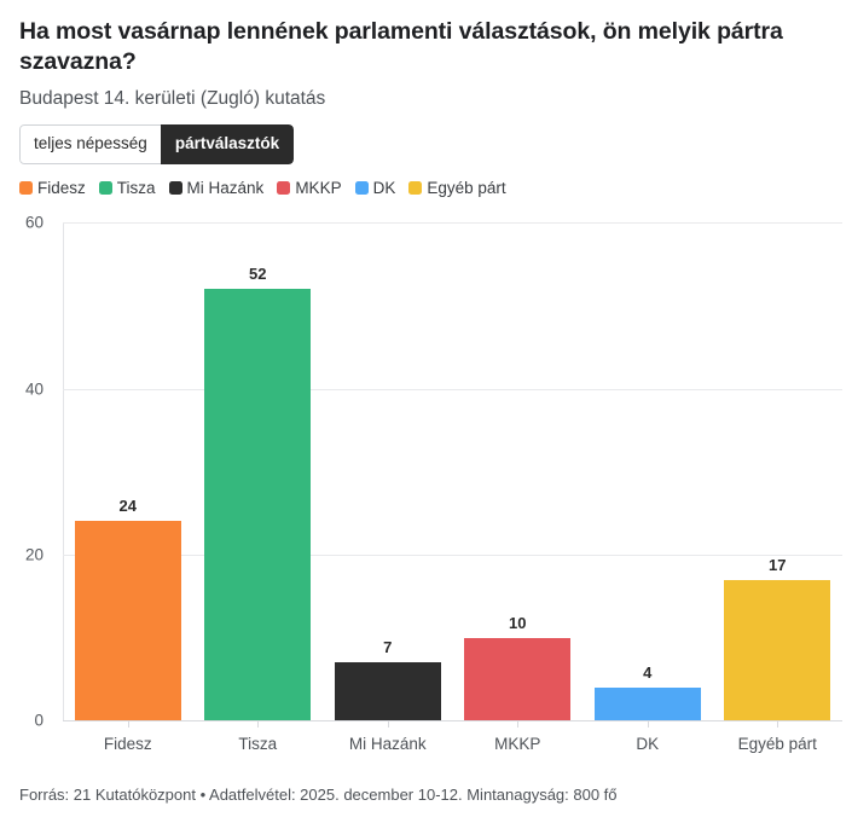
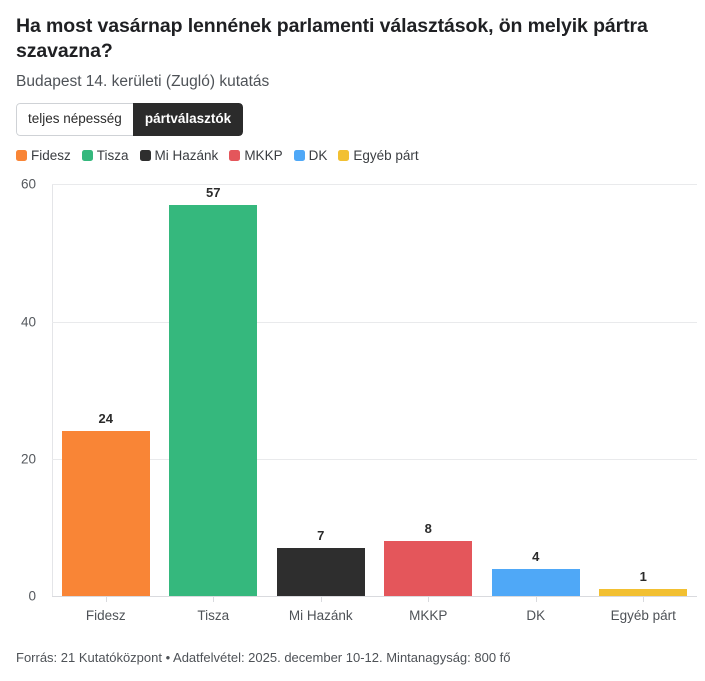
Tisza: 52 -> 57
MKKP: 10 -> 8
Egyéb párt: 17 -> 1
